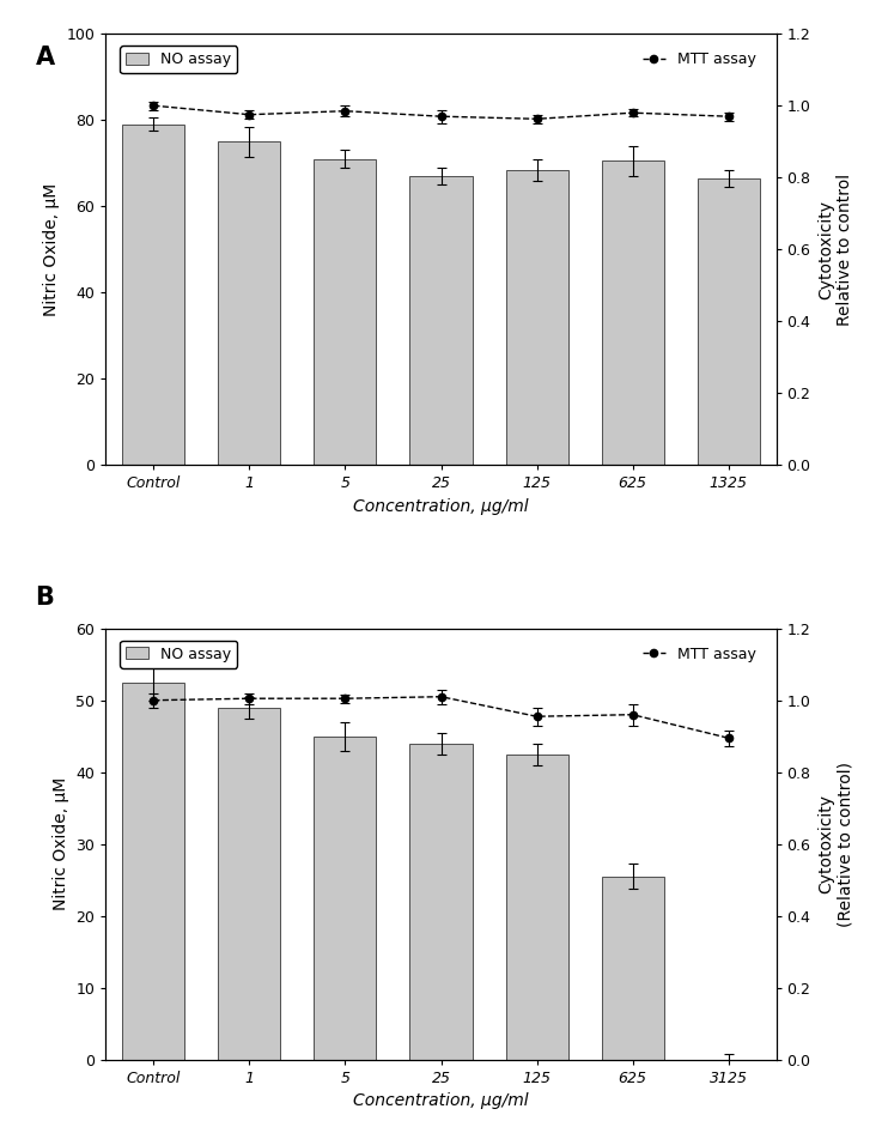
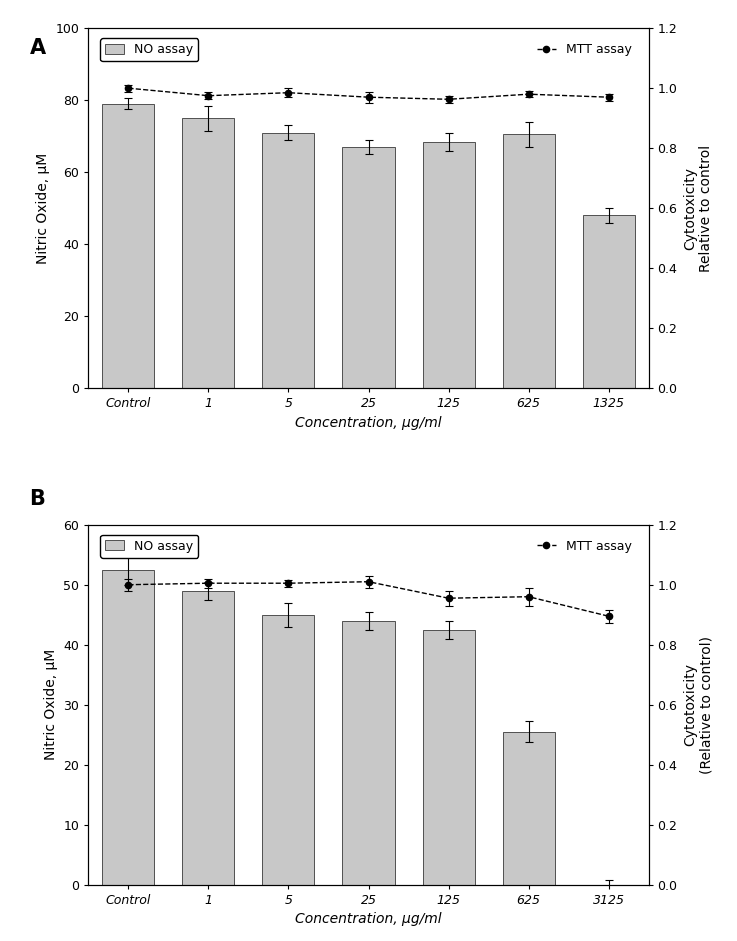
NO assay/1325: 66.5 -> 48.0
